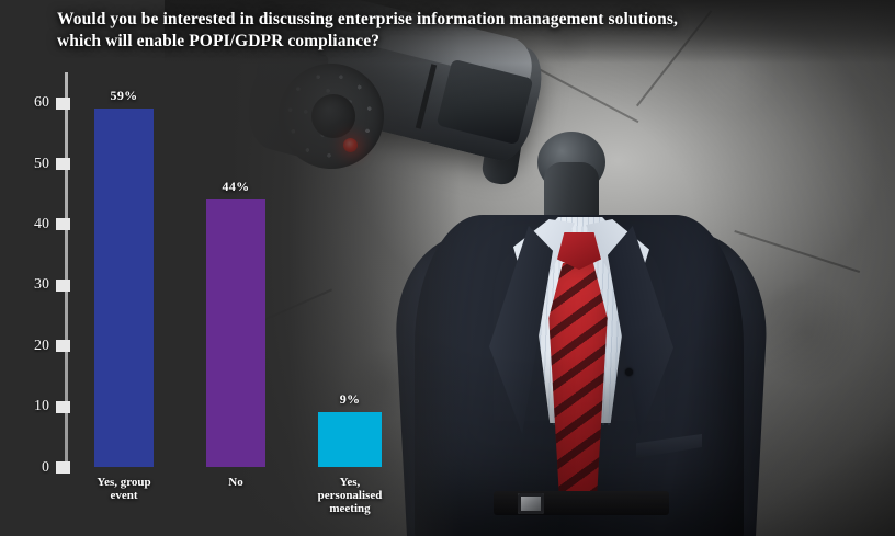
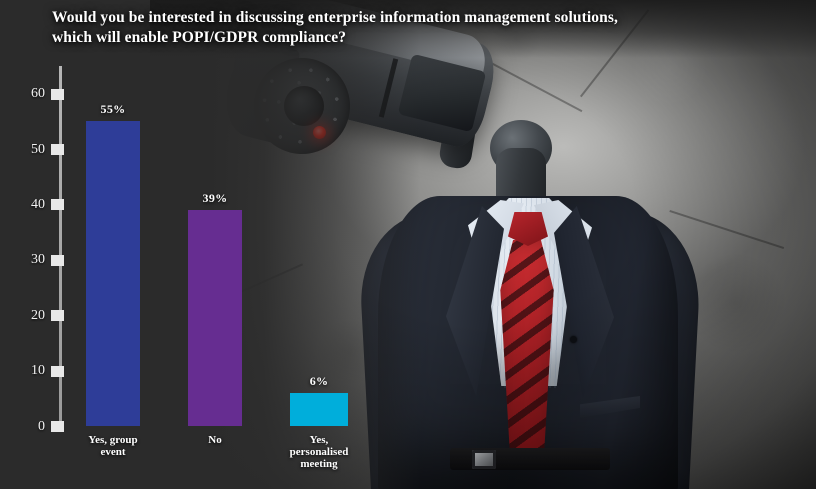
Yes, group event: 59% -> 55%
No: 44% -> 39%
Yes, personalised meeting: 9% -> 6%
